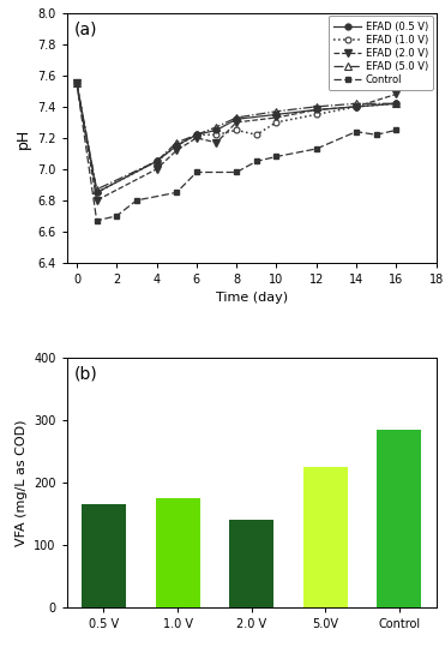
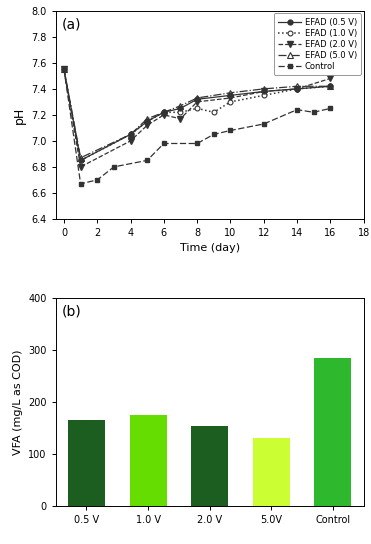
2.0 V: 140 -> 153
5.0V: 224 -> 130
